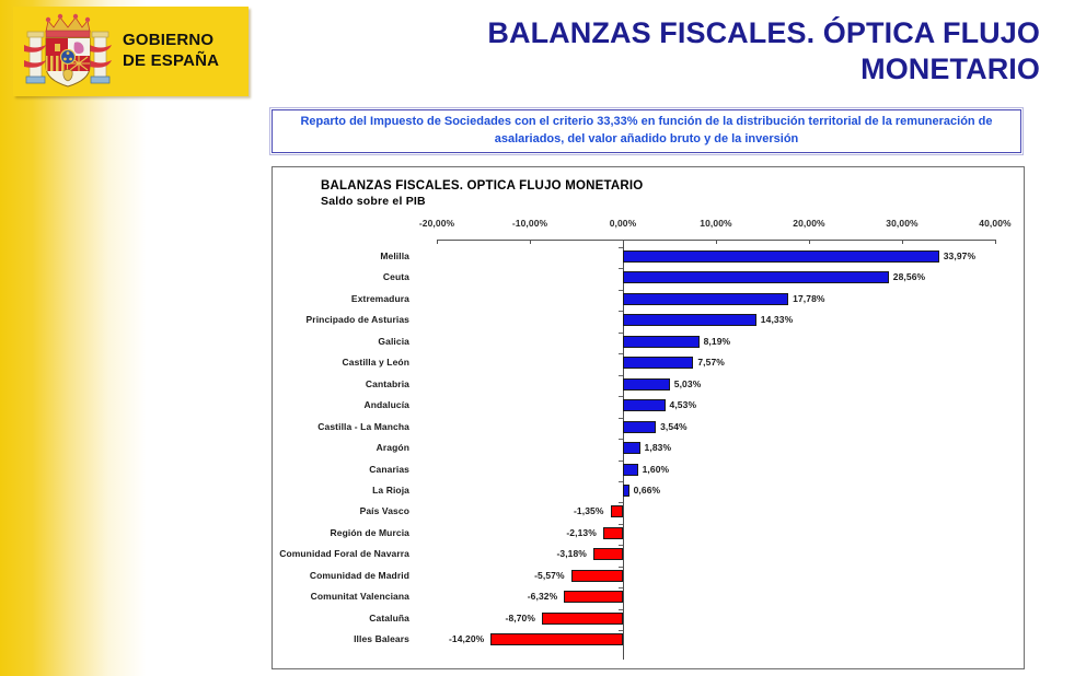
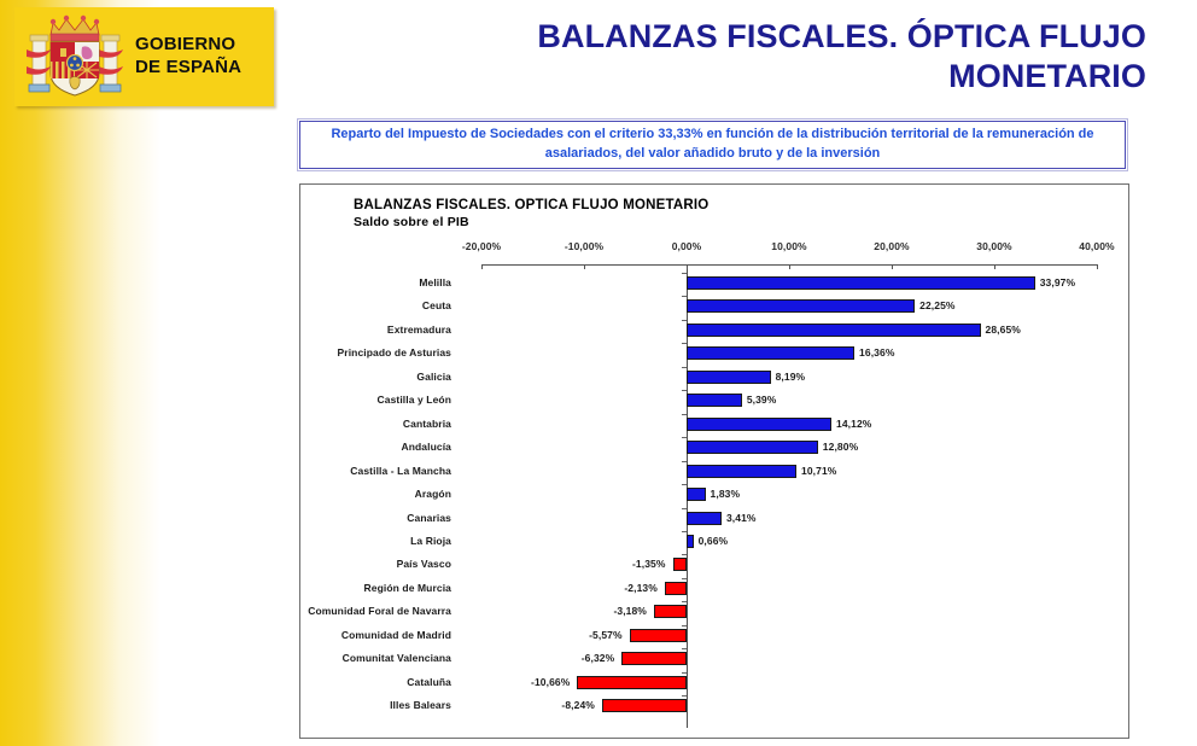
Ceuta: 28,56% -> 22,25%
Extremadura: 17,78% -> 28,65%
Principado de Asturias: 14,33% -> 16,36%
Castilla y León: 7,57% -> 5,39%
Cantabria: 5,03% -> 14,12%
Andalucía: 4,53% -> 12,80%
Castilla - La Mancha: 3,54% -> 10,71%
Canarias: 1,60% -> 3,41%
Cataluña: -8,70% -> -10,66%
Illes Balears: -14,20% -> -8,24%
